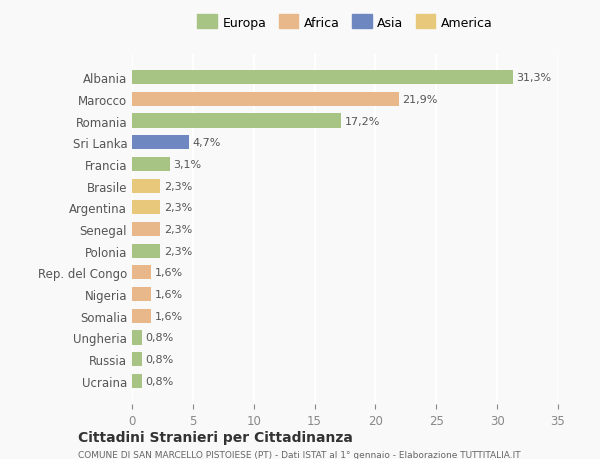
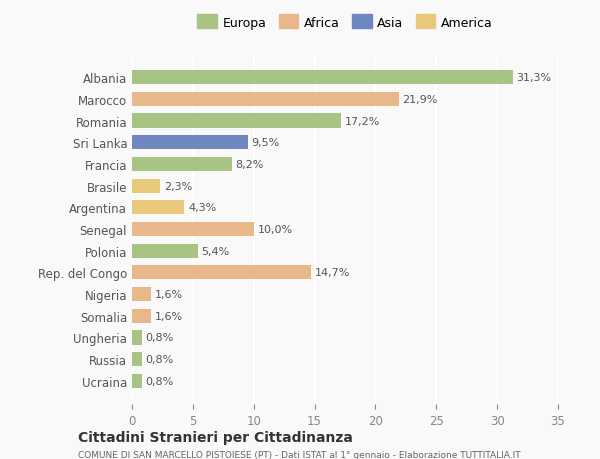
Sri Lanka: 4,7% -> 9,5%
Francia: 3,1% -> 8,2%
Argentina: 2,3% -> 4,3%
Senegal: 2,3% -> 10,0%
Polonia: 2,3% -> 5,4%
Rep. del Congo: 1,6% -> 14,7%
